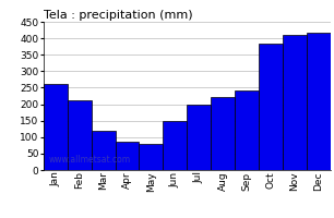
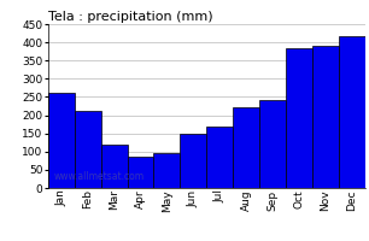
May: 78 -> 95
Jul: 200 -> 170
Nov: 410 -> 390
